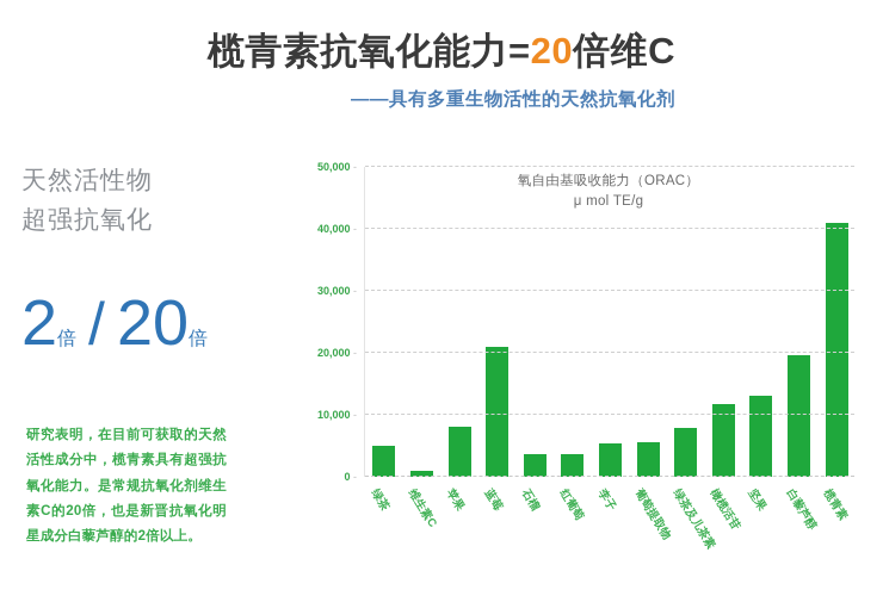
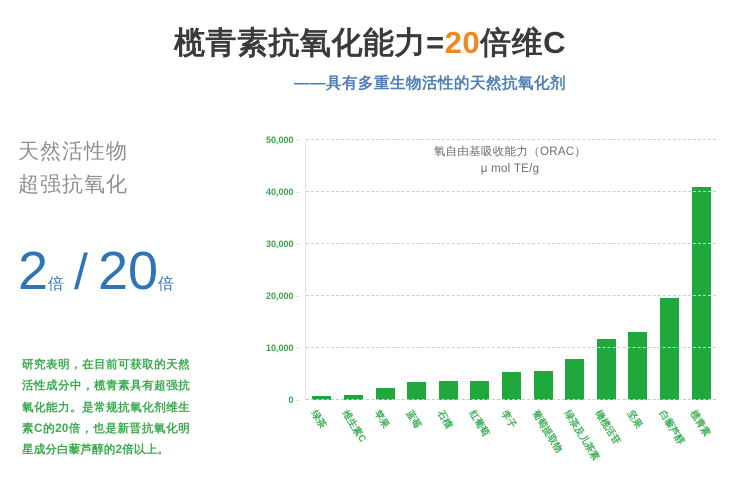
绿茶: 5000 -> 1000
苹果: 8000 -> 2000
蓝莓: 21000 -> 3000
